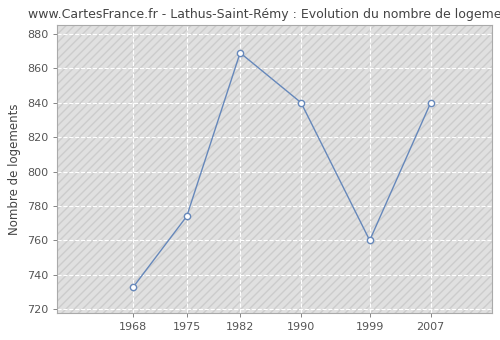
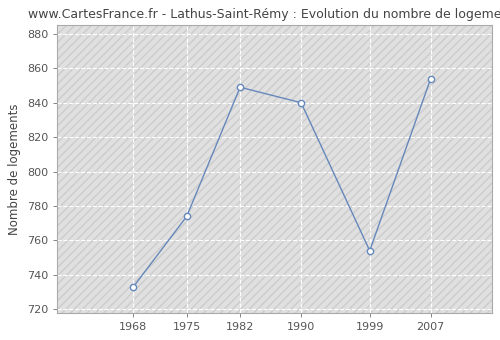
1982: 869 -> 849
1999: 760 -> 754
2007: 840 -> 854
